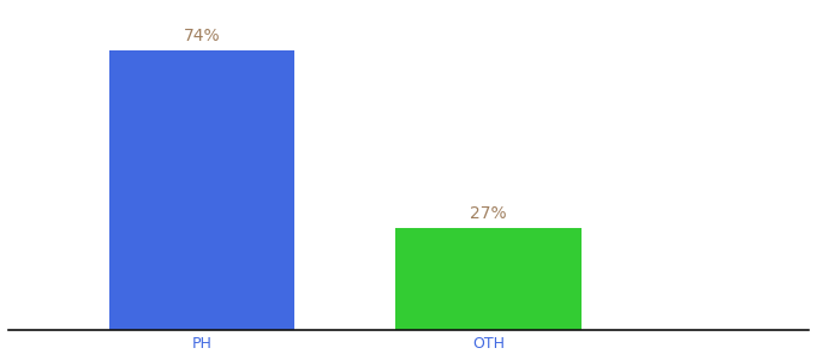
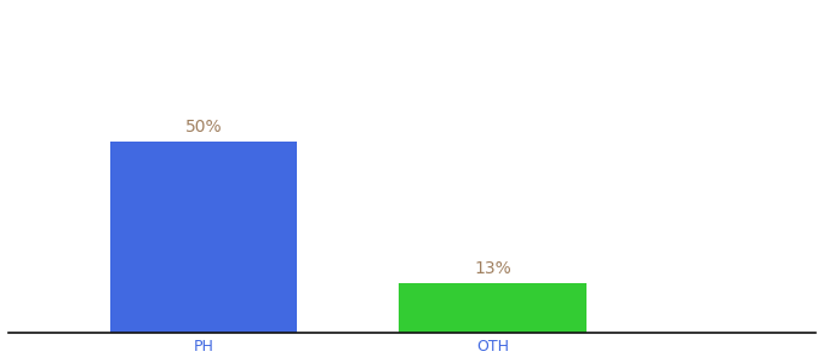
PH: 74% -> 50%
OTH: 27% -> 13%
